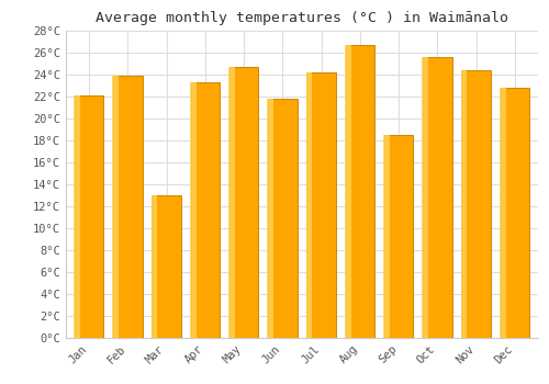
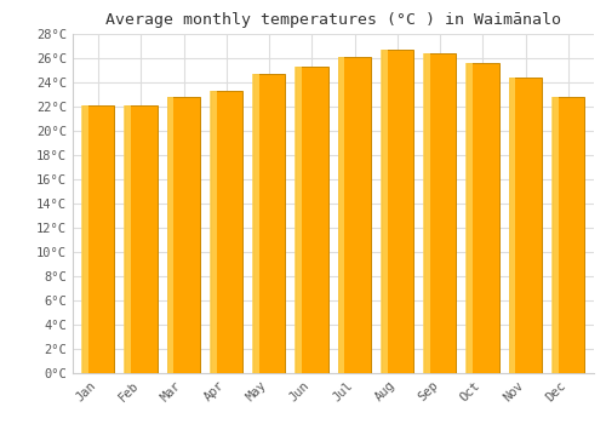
Feb: 23.9°C -> 22.1°C
Mar: 13.0°C -> 22.8°C
Jun: 21.8°C -> 25.3°C
Jul: 24.2°C -> 26.1°C
Sep: 18.5°C -> 26.4°C
